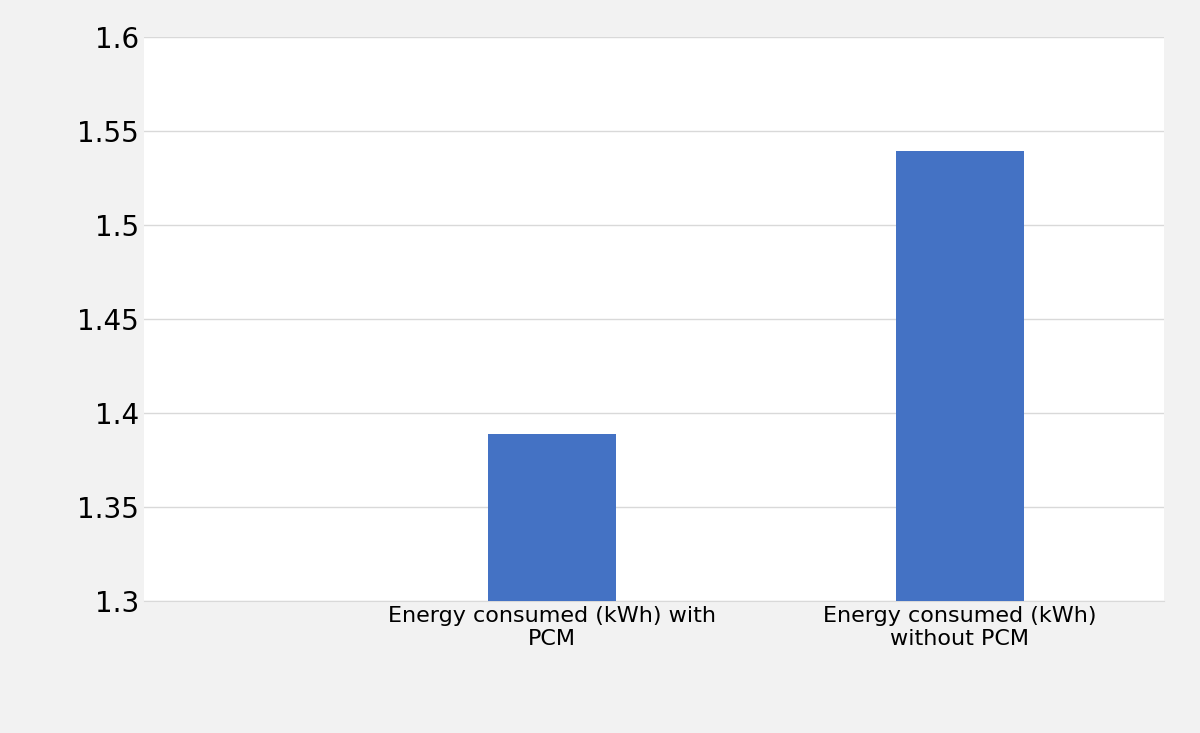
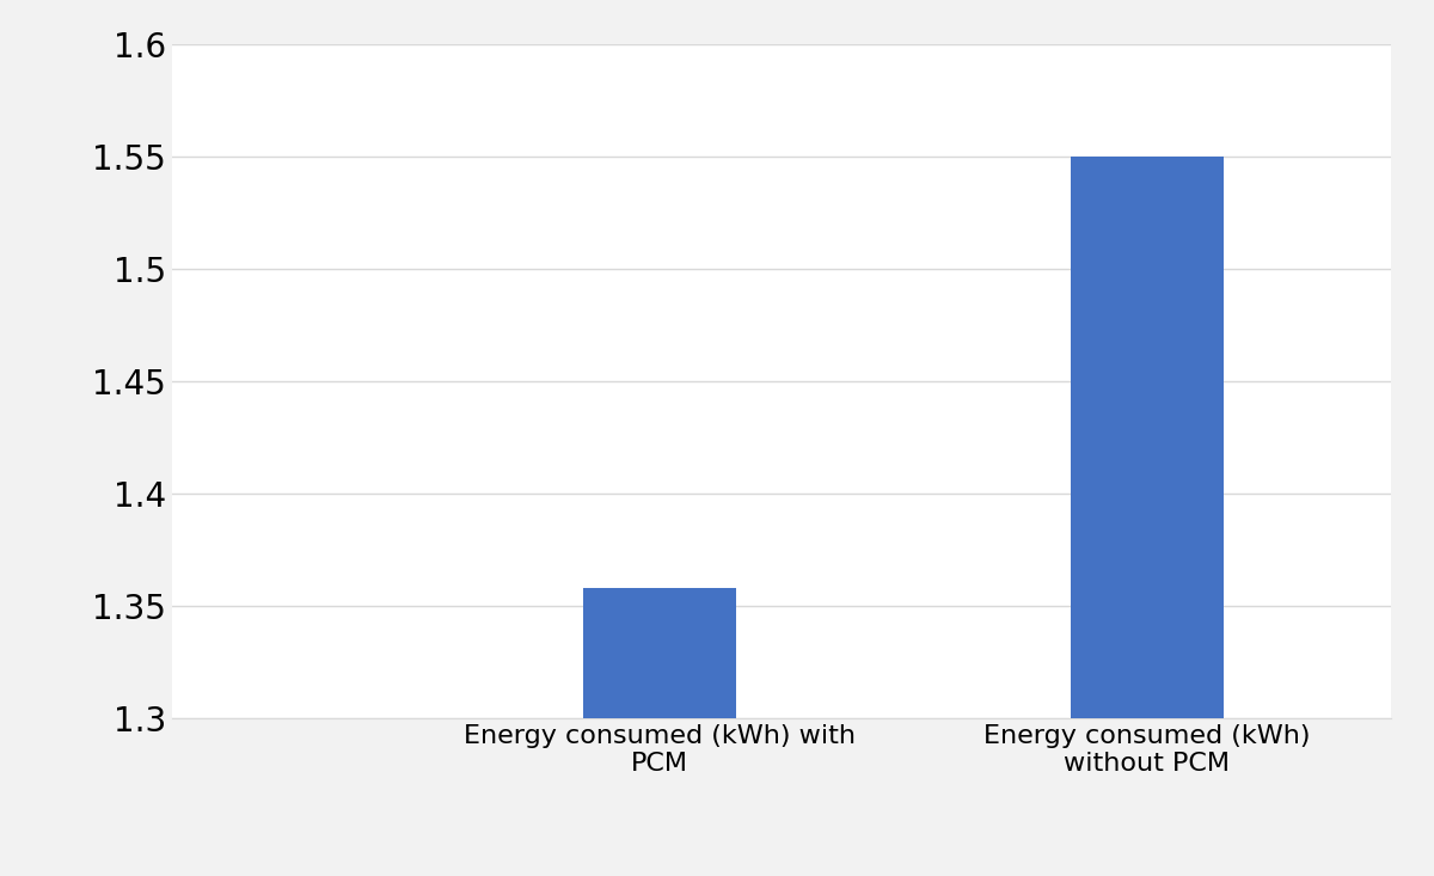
Energy consumed (kWh) with PCM: 1.389 -> 1.358
Energy consumed (kWh) without PCM: 1.539 -> 1.550
